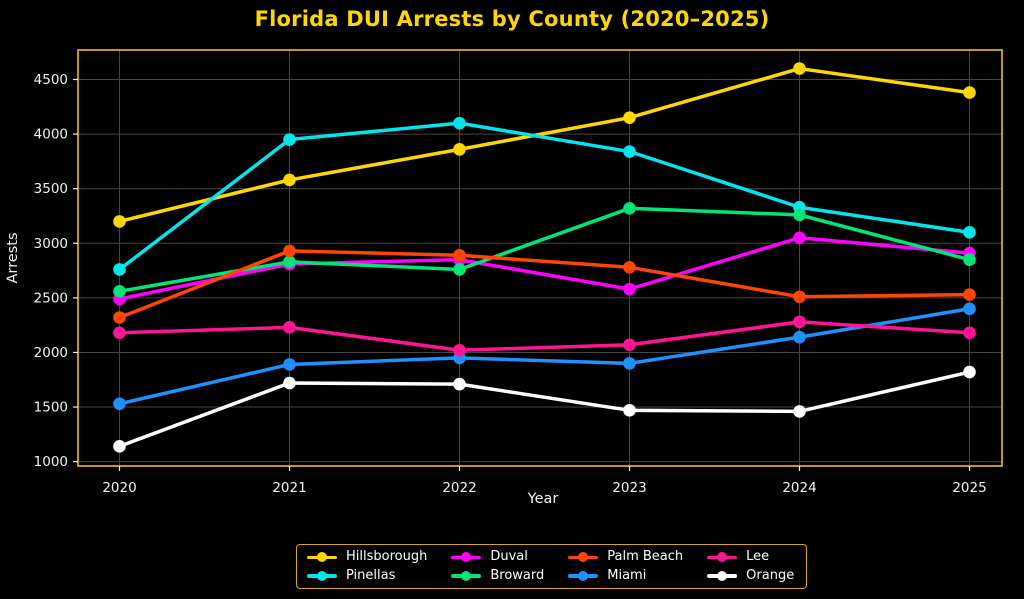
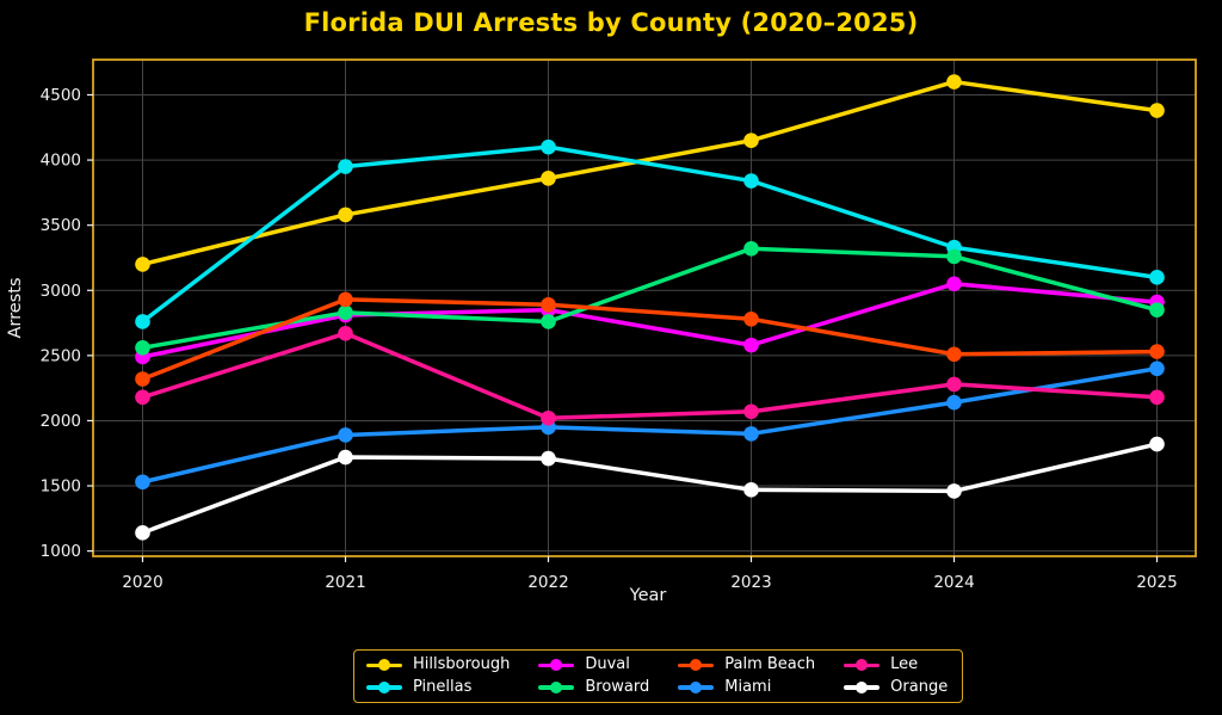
Lee/2021: 2230 -> 2670
